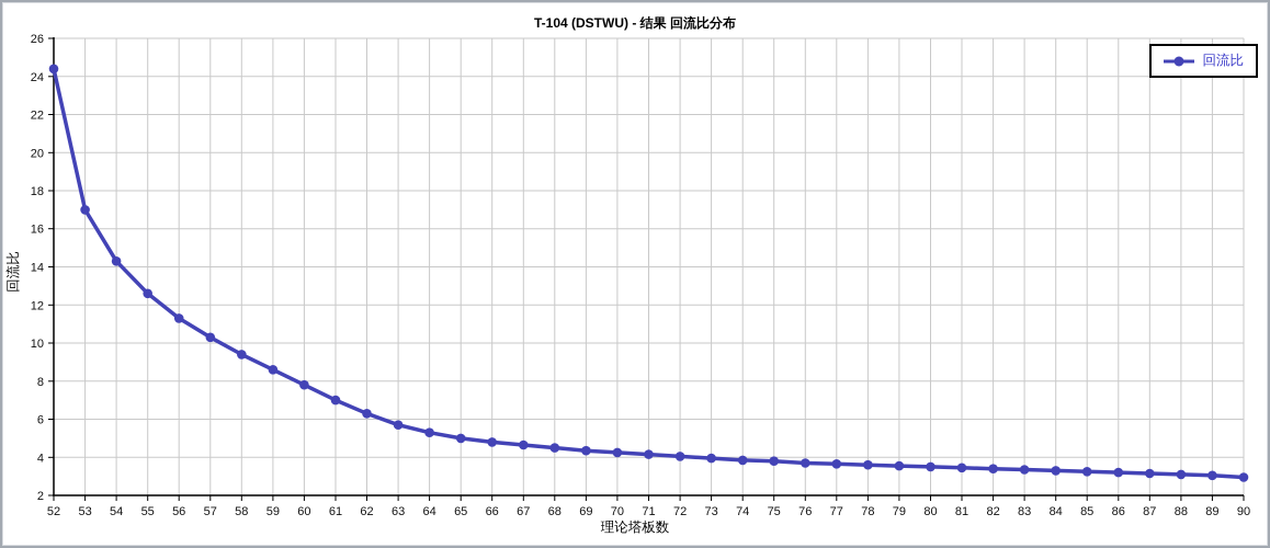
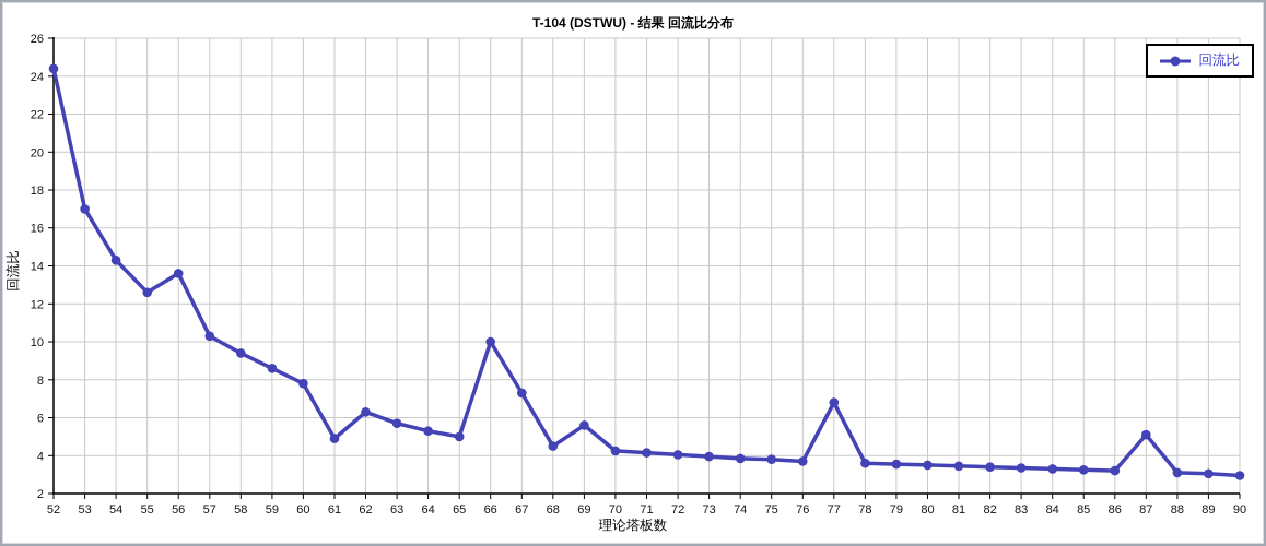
56: 11.3 -> 13.6
61: 7.0 -> 4.9
66: 4.8 -> 10.0
67: 4.7 -> 7.3
69: 4.3 -> 5.6
77: 3.6 -> 6.8
87: 3.1 -> 5.1
